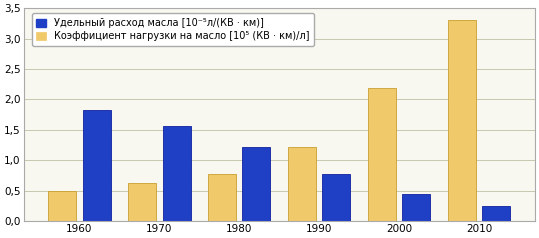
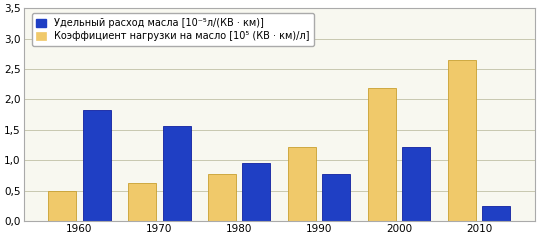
Удельный расход масла [10⁻⁵л/(КВ · км)]/1980: 1,22 -> 0,96
Удельный расход масла [10⁻⁵л/(КВ · км)]/2000: 0,44 -> 1,22
Коэффициент нагрузки на масло [10⁵ (КВ · км)/л]/2010: 3,30 -> 2,64
